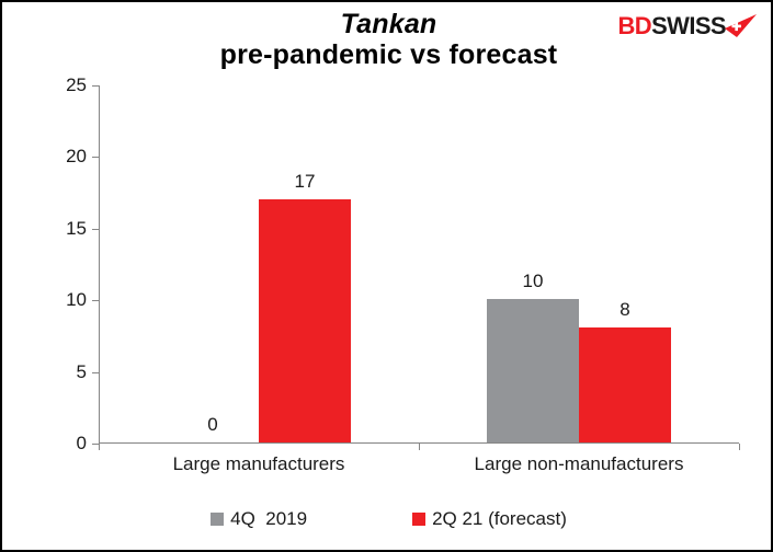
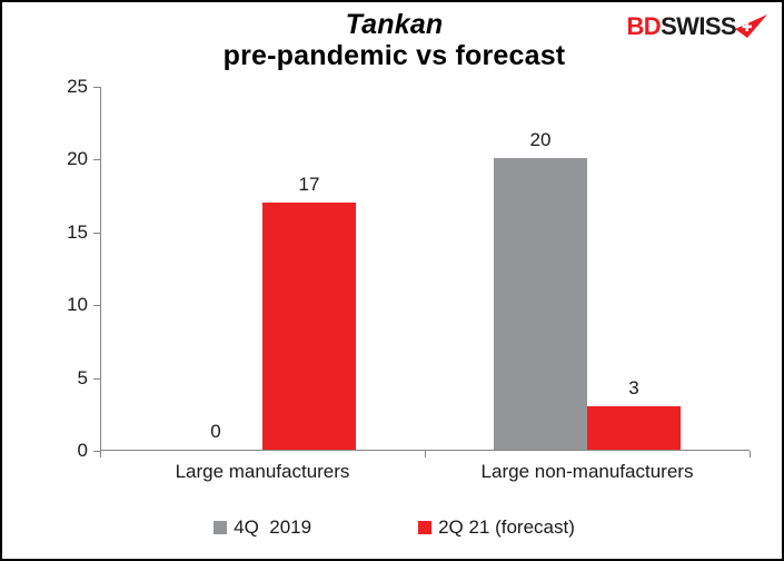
4Q 2019/Large non-manufacturers: 10 -> 20
2Q 21 (forecast)/Large non-manufacturers: 8 -> 3
